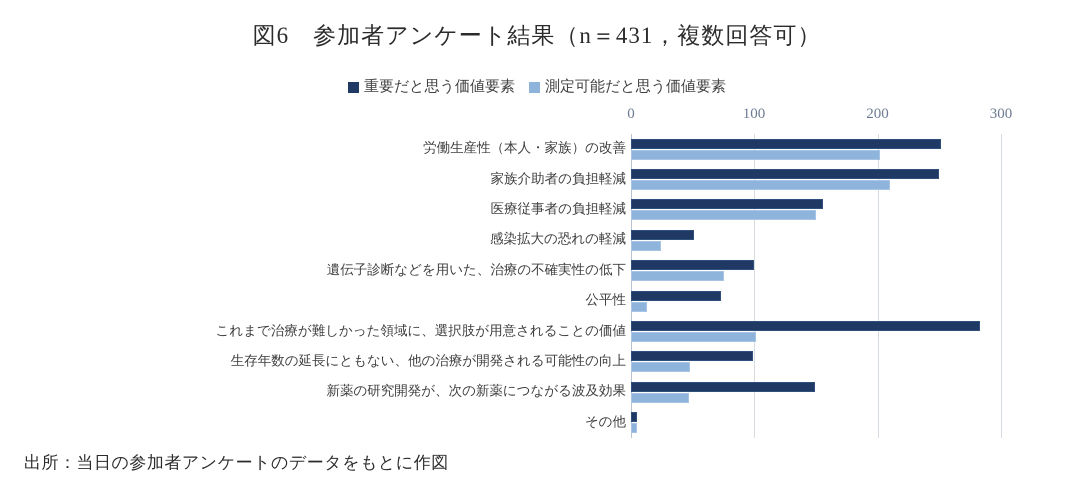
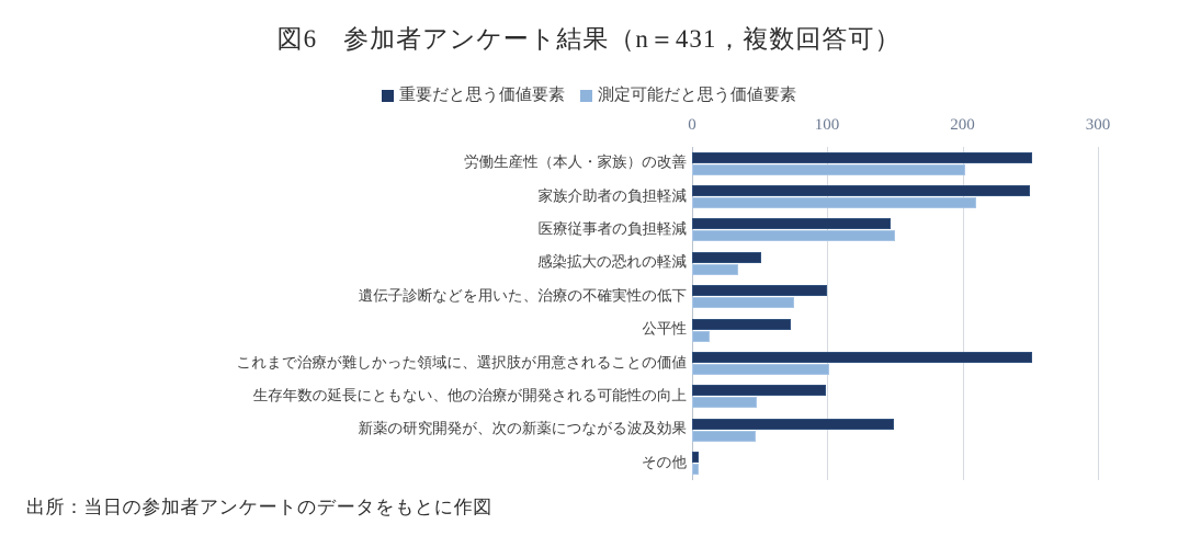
重要だと思う価値要素/医療従事者の負担軽減: 156 -> 147
測定可能だと思う価値要素/感染拡大の恐れの軽減: 24 -> 34
重要だと思う価値要素/これまで治療が難しかった領域に、選択肢が用意されることの価値: 283 -> 251
